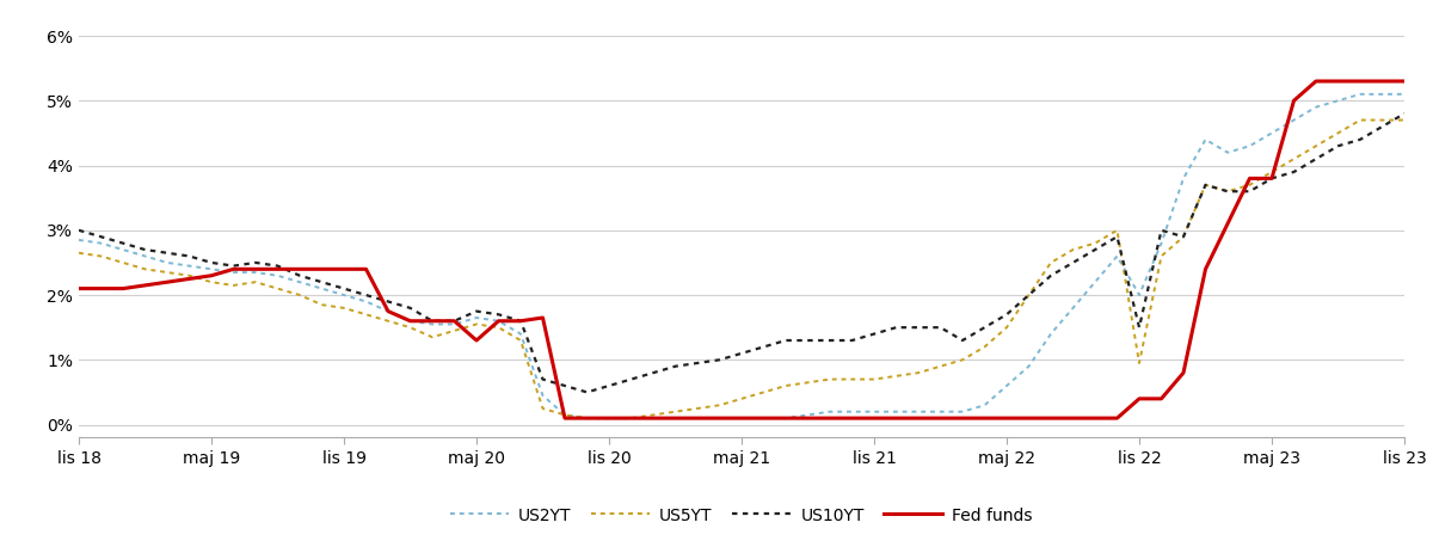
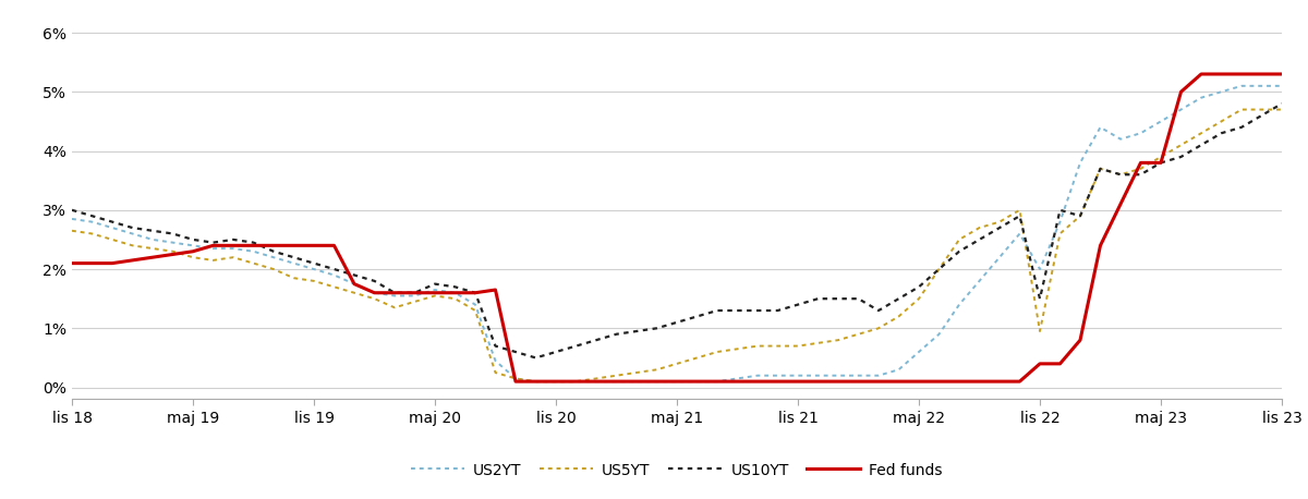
Fed funds/maj 20: 1.30% -> 1.60%
